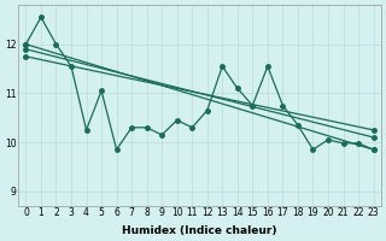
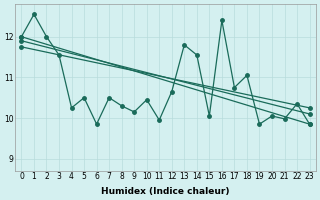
5: 11.05 -> 10.50
7: 10.30 -> 10.50
11: 10.30 -> 9.95
13: 11.55 -> 11.80
14: 11.10 -> 11.55
15: 10.75 -> 10.05
16: 11.55 -> 12.40
18: 10.35 -> 11.05
22: 9.98 -> 10.35
